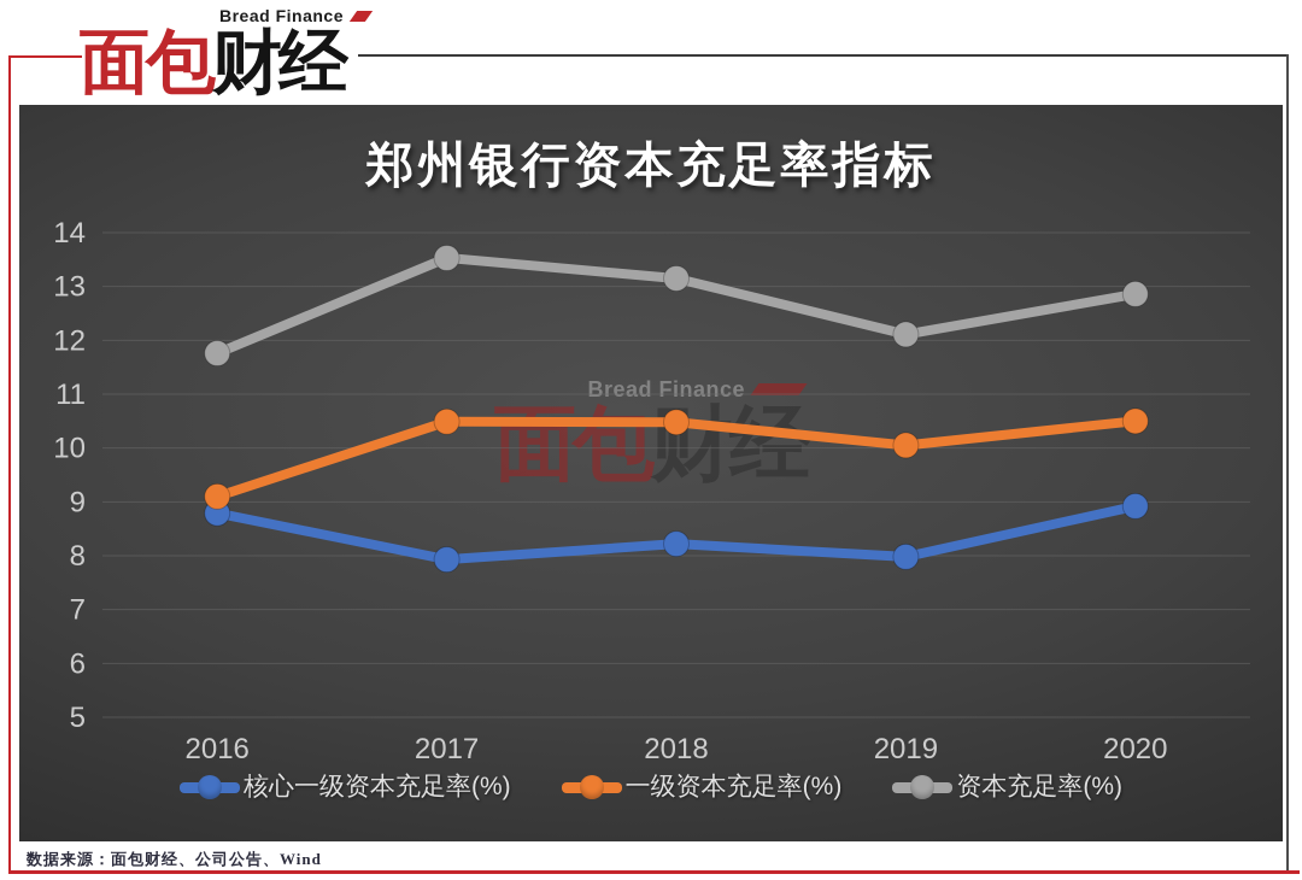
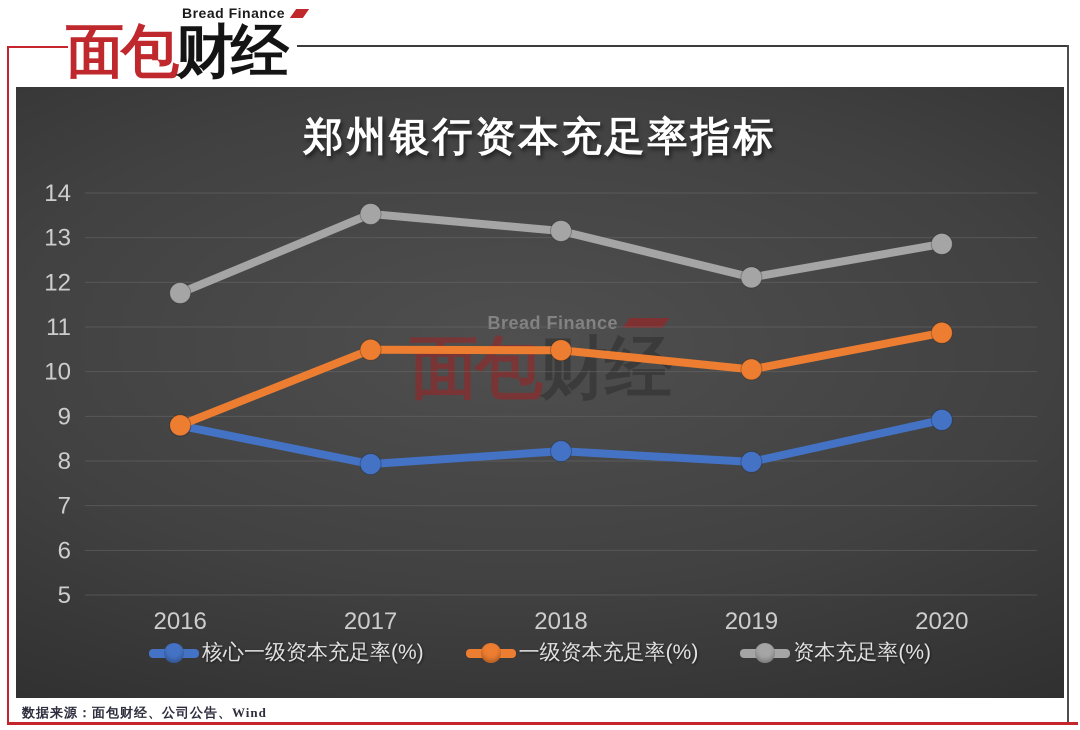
一级资本充足率(%)/2016: 9.1 -> 8.8
一级资本充足率(%)/2020: 10.5 -> 10.9
